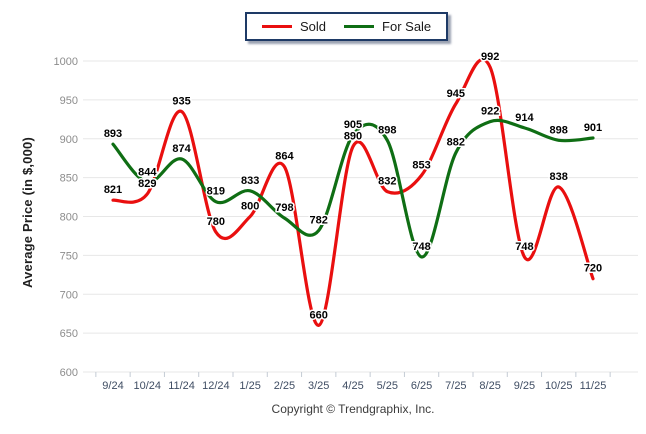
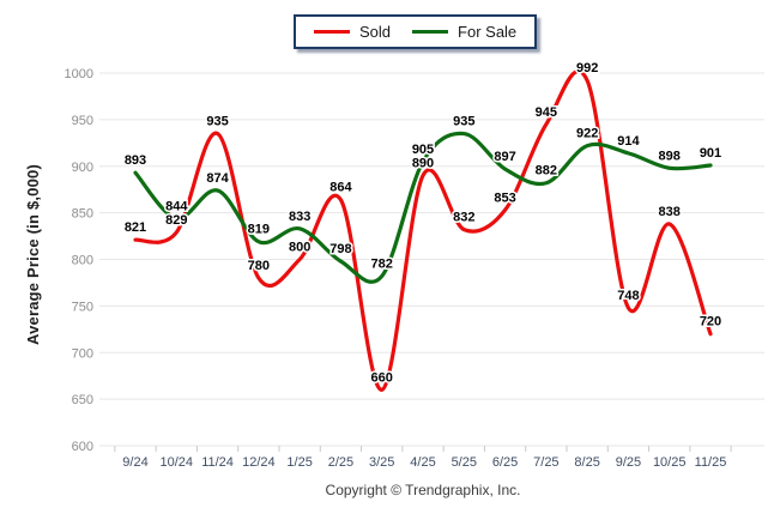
For Sale/5/25: 898 -> 935
For Sale/6/25: 748 -> 897
